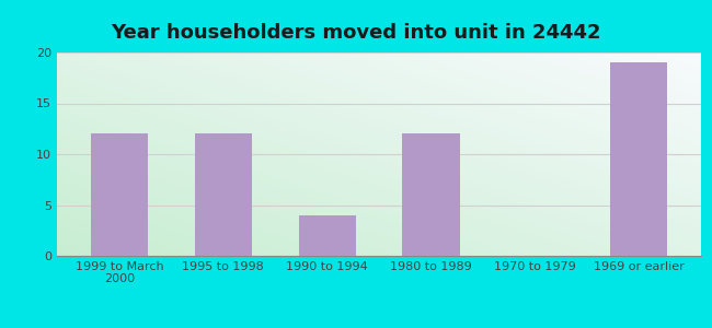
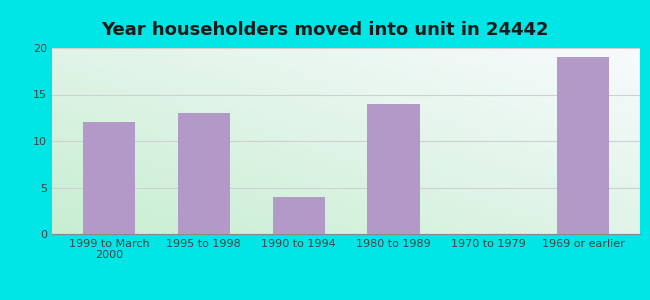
1995 to 1998: 12 -> 13
1980 to 1989: 12 -> 14
